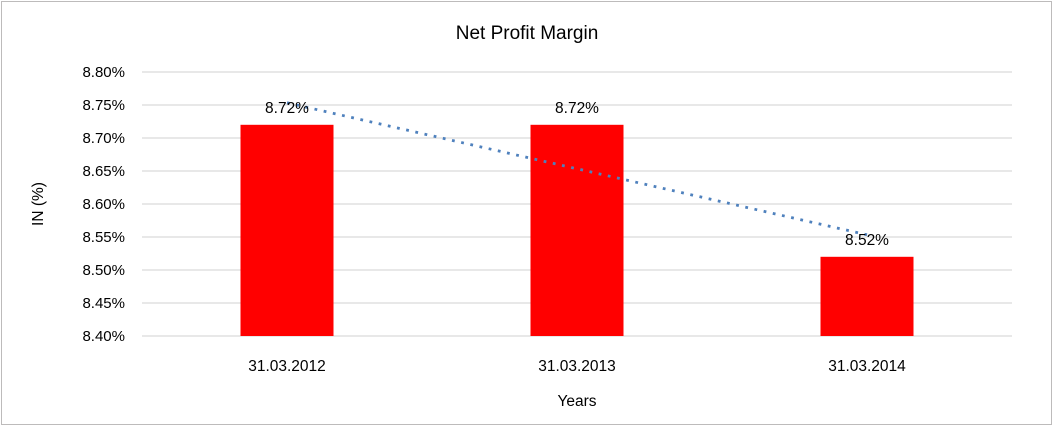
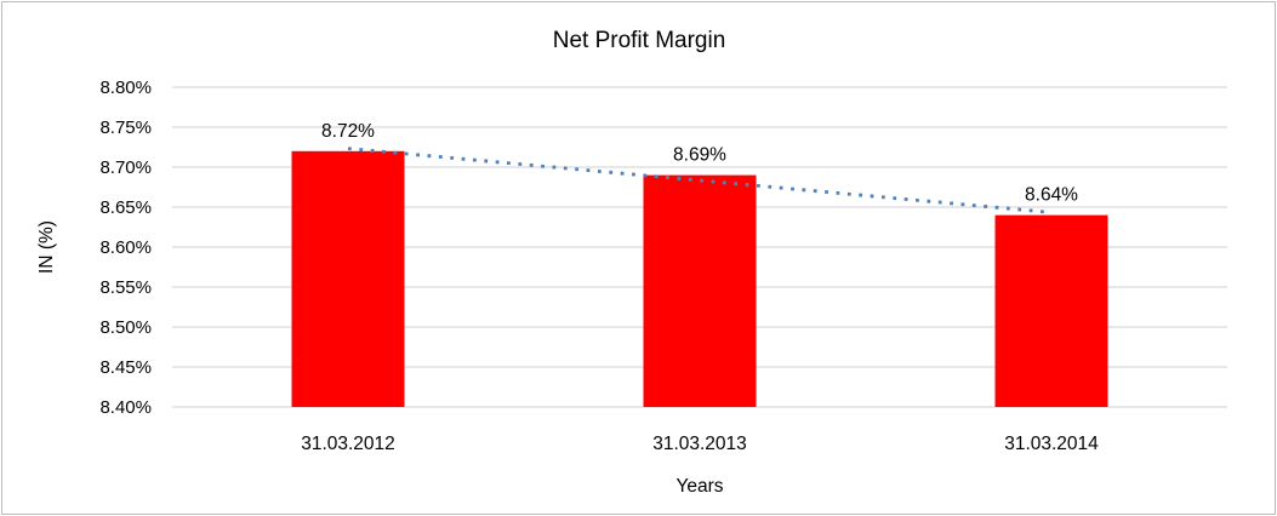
31.03.2013: 8.72% -> 8.69%
31.03.2014: 8.52% -> 8.64%
